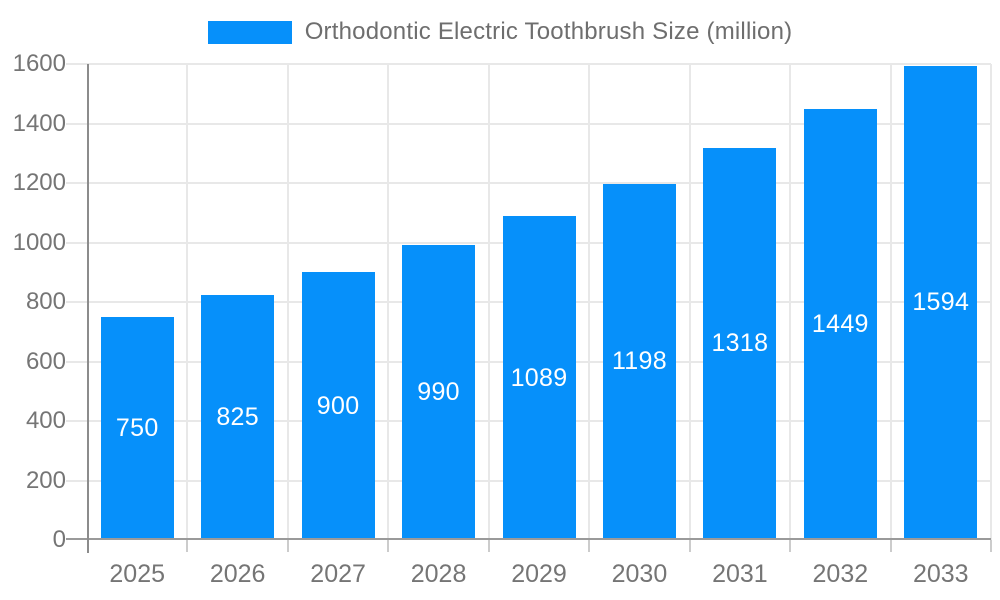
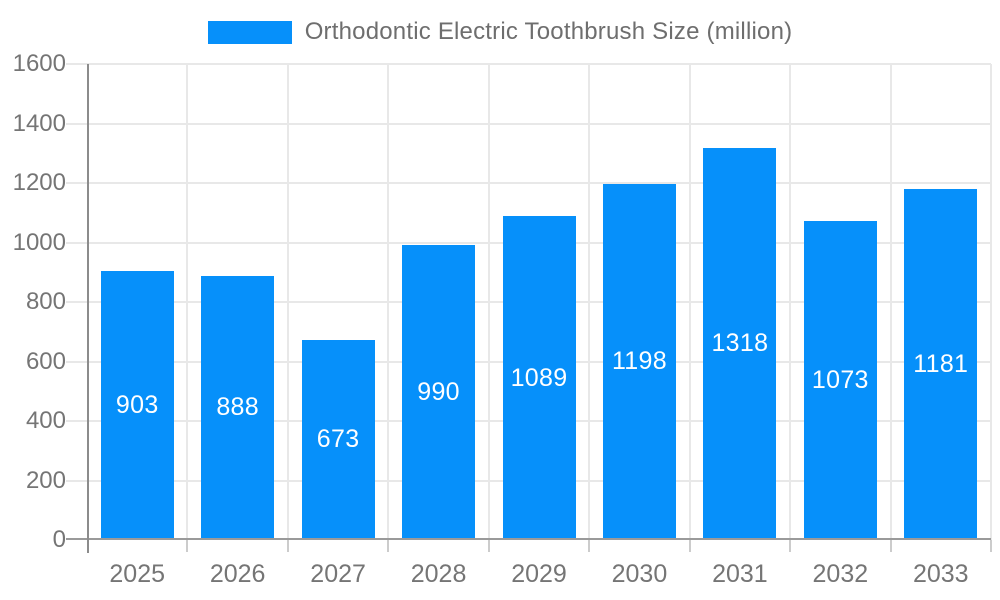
2025: 750 -> 903
2026: 825 -> 888
2027: 900 -> 673
2032: 1449 -> 1073
2033: 1594 -> 1181
